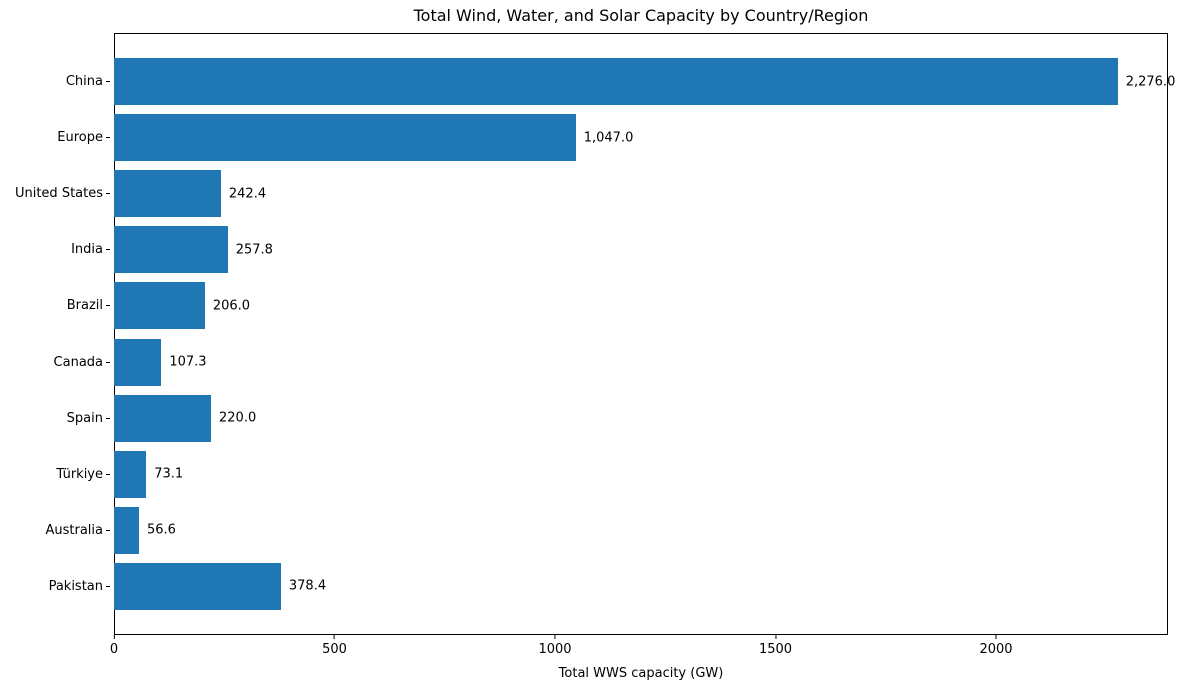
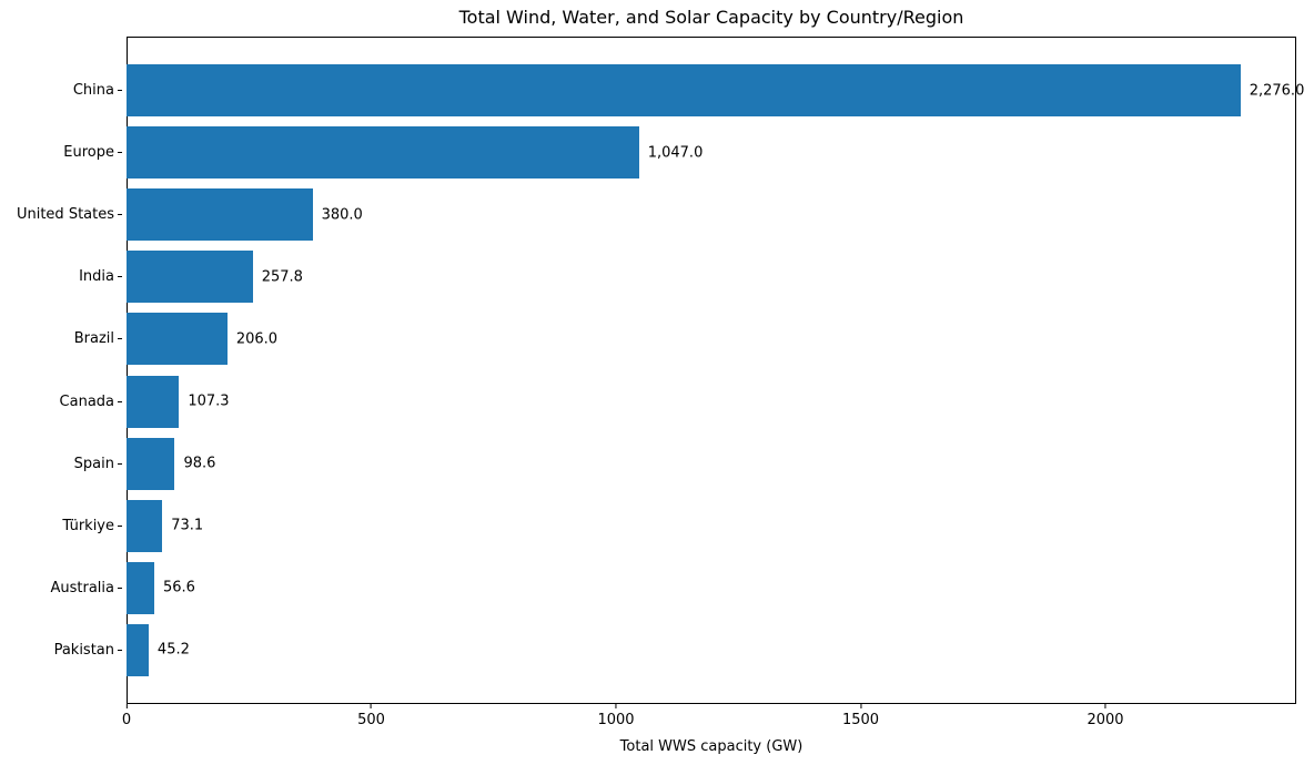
United States: 242.4 -> 380.0
Spain: 220.0 -> 98.6
Pakistan: 378.4 -> 45.2
